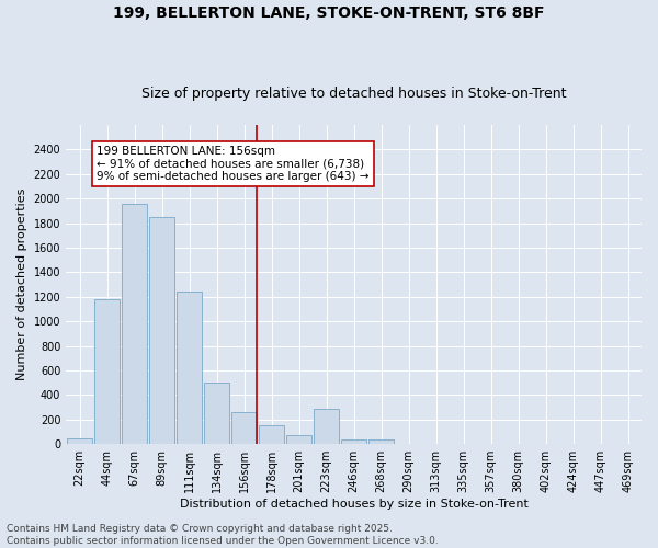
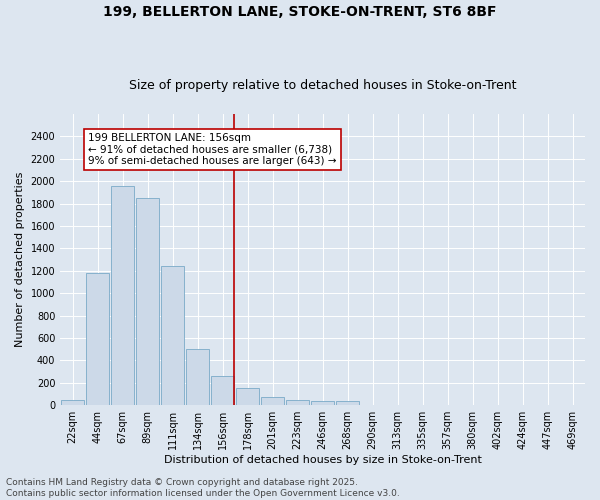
223sqm: 290 -> 40
